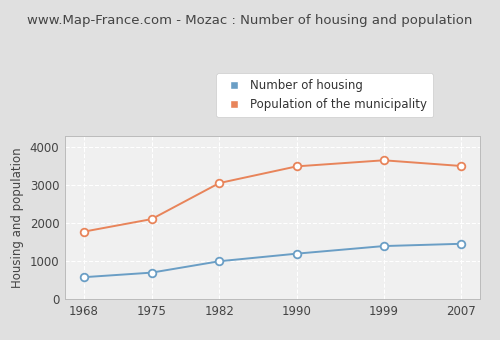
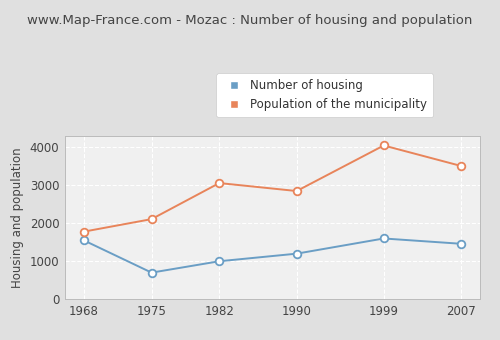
Number of housing/1968: 580 -> 1550
Population of the municipality/1990: 3500 -> 2850
Number of housing/1999: 1400 -> 1600
Population of the municipality/1999: 3660 -> 4050
